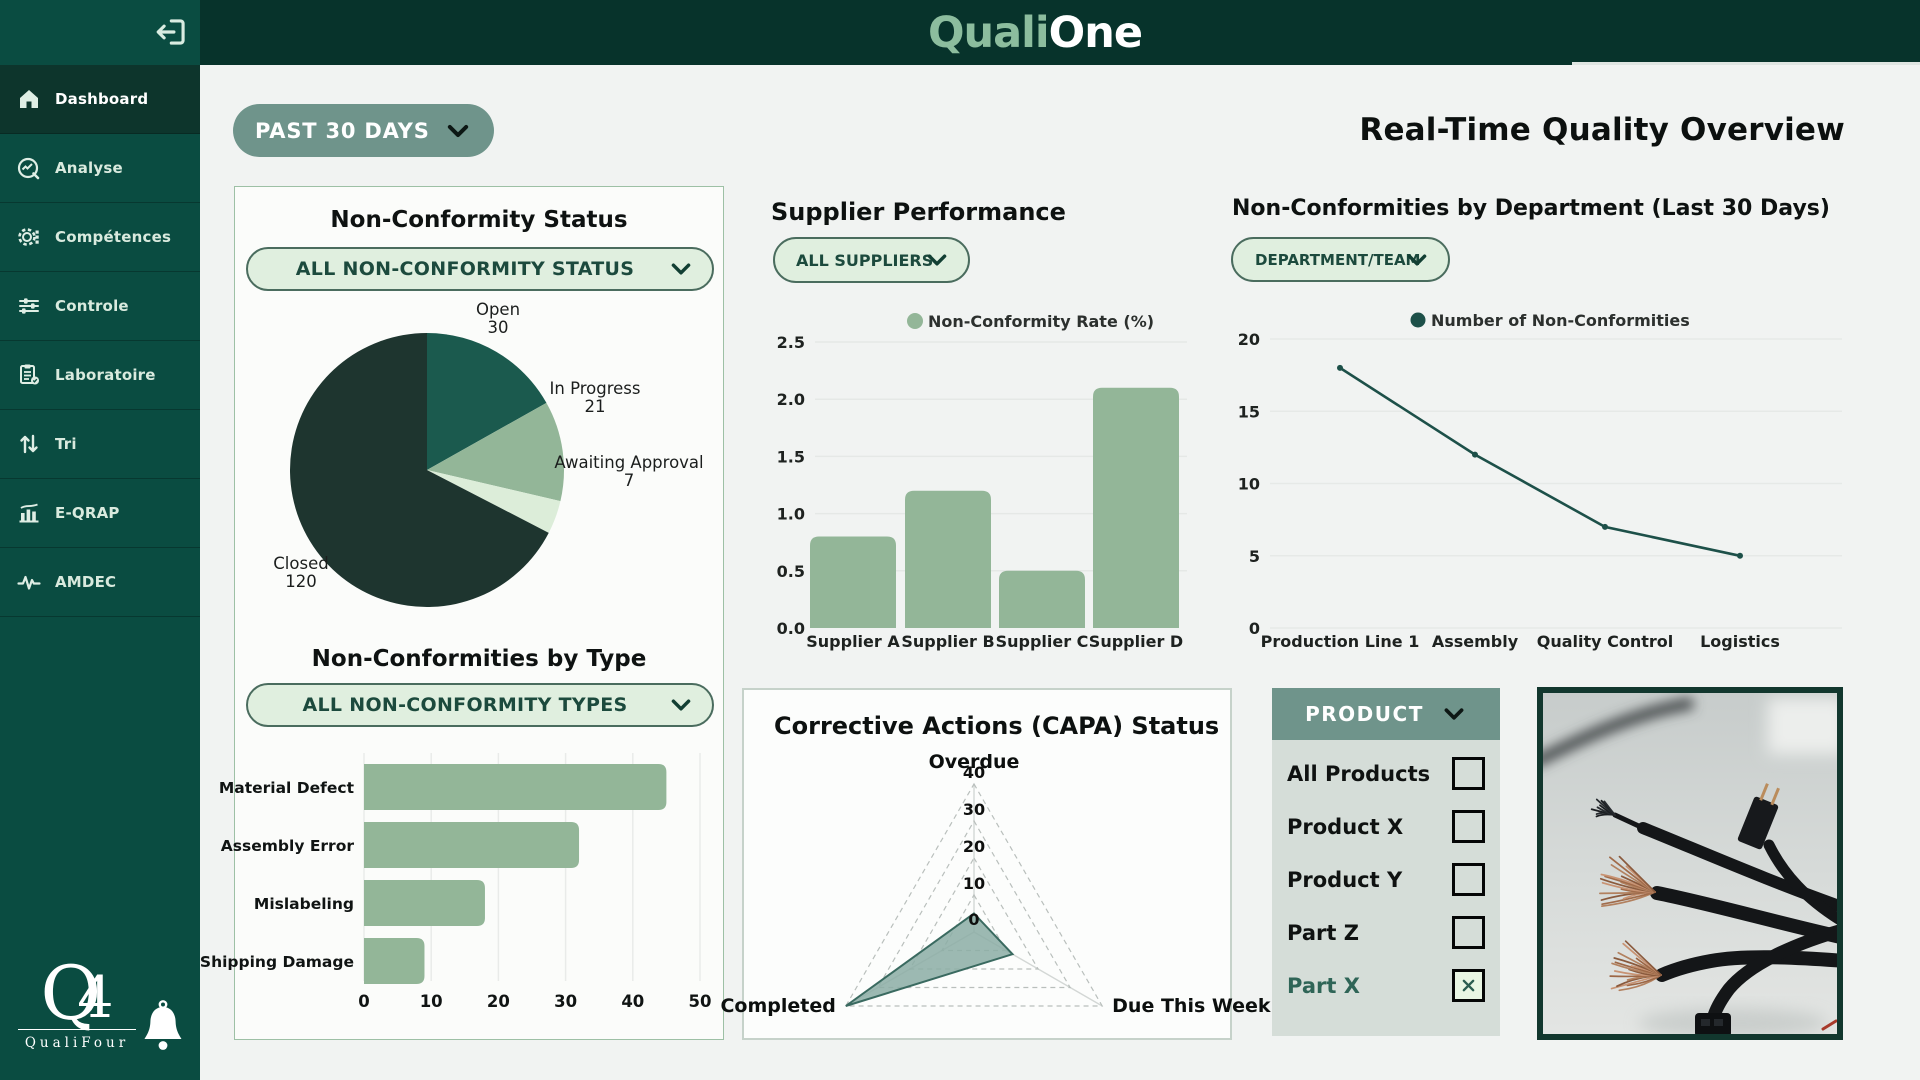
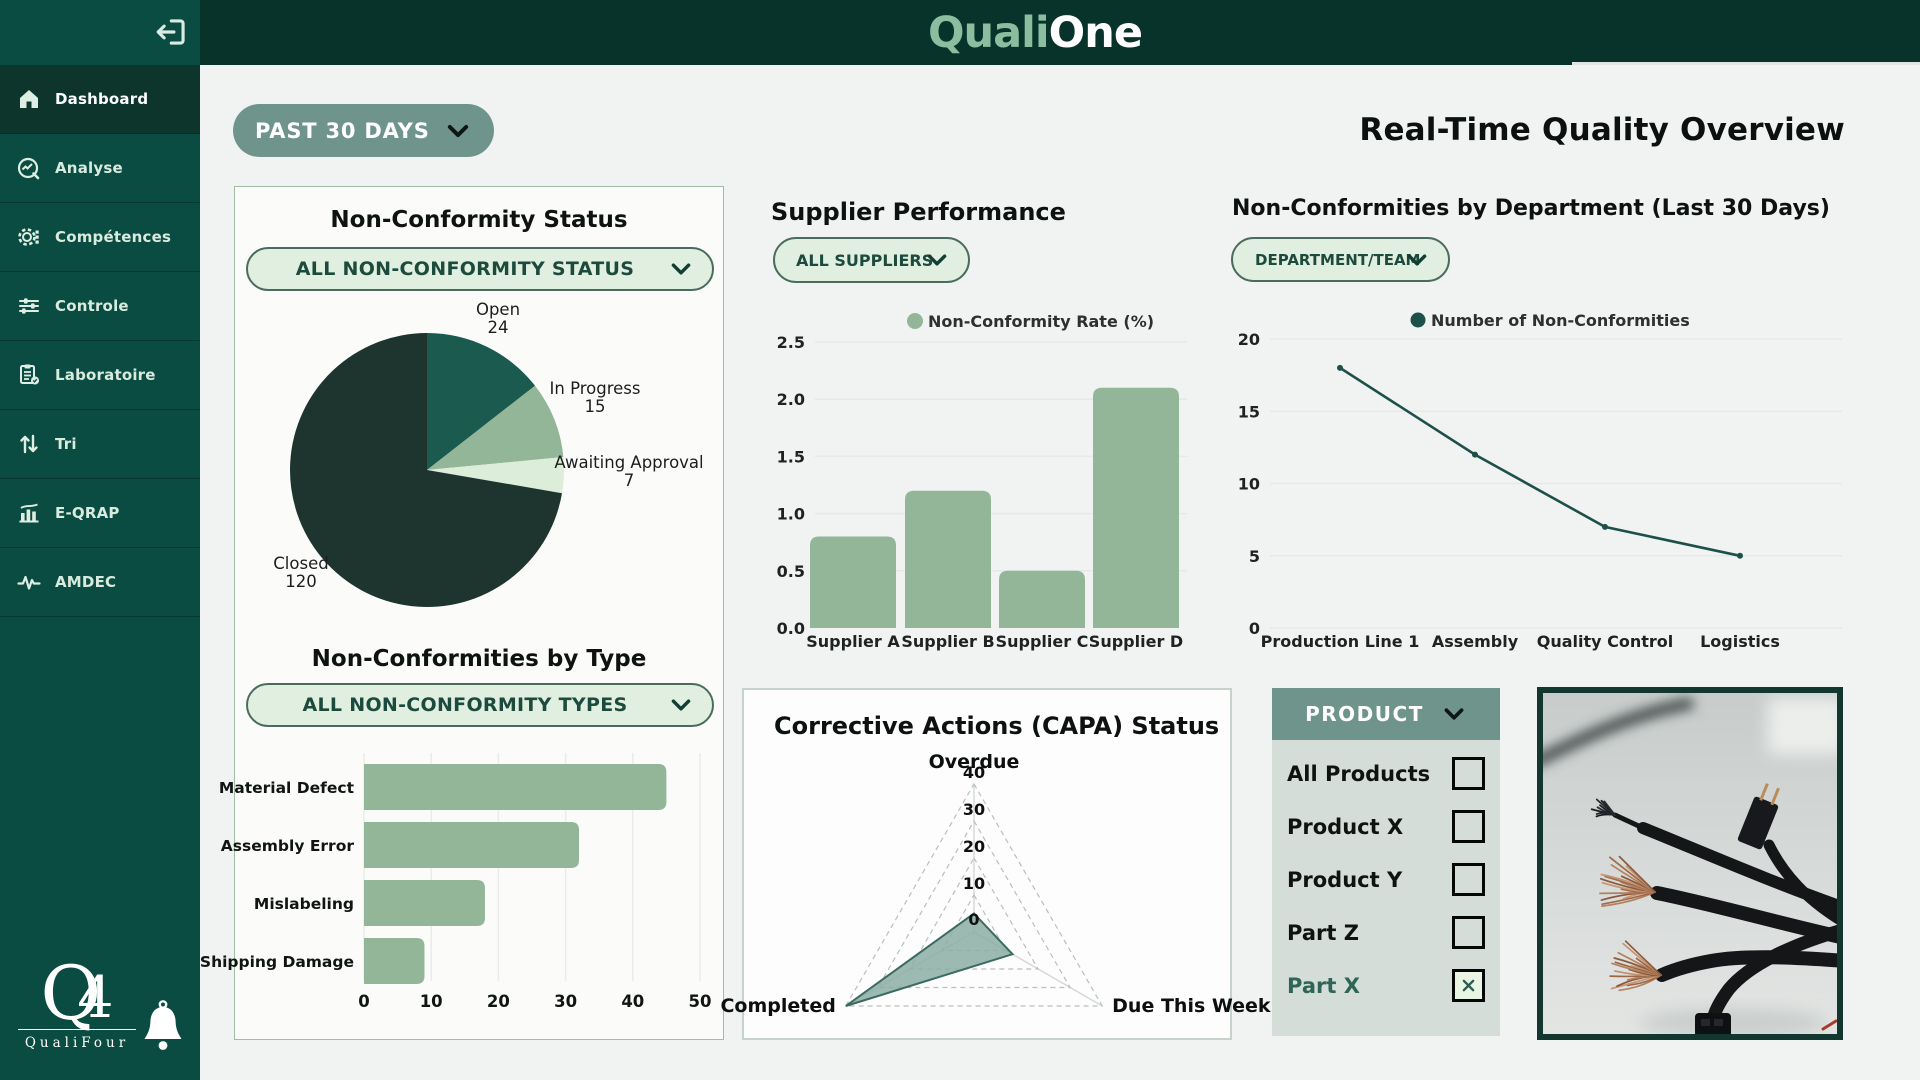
Non-Conformity Status/Open: 30 -> 24
Non-Conformity Status/In Progress: 21 -> 15
